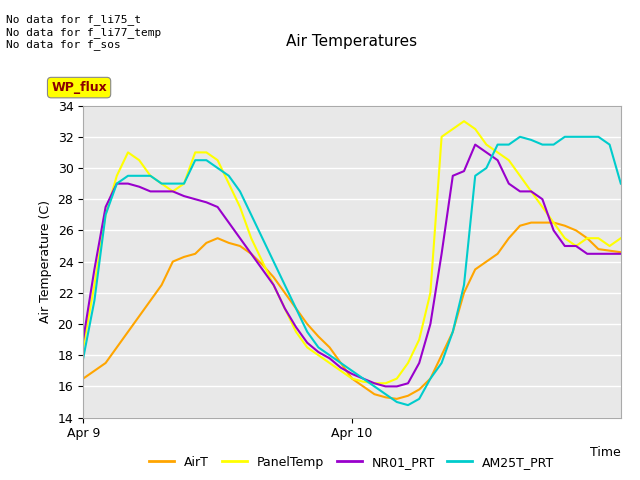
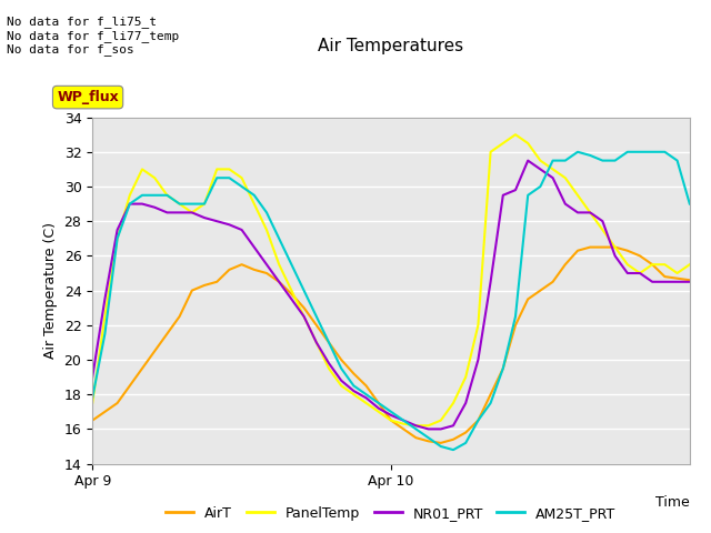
PanelTemp/Apr 9: 18.5 -> 17.5
